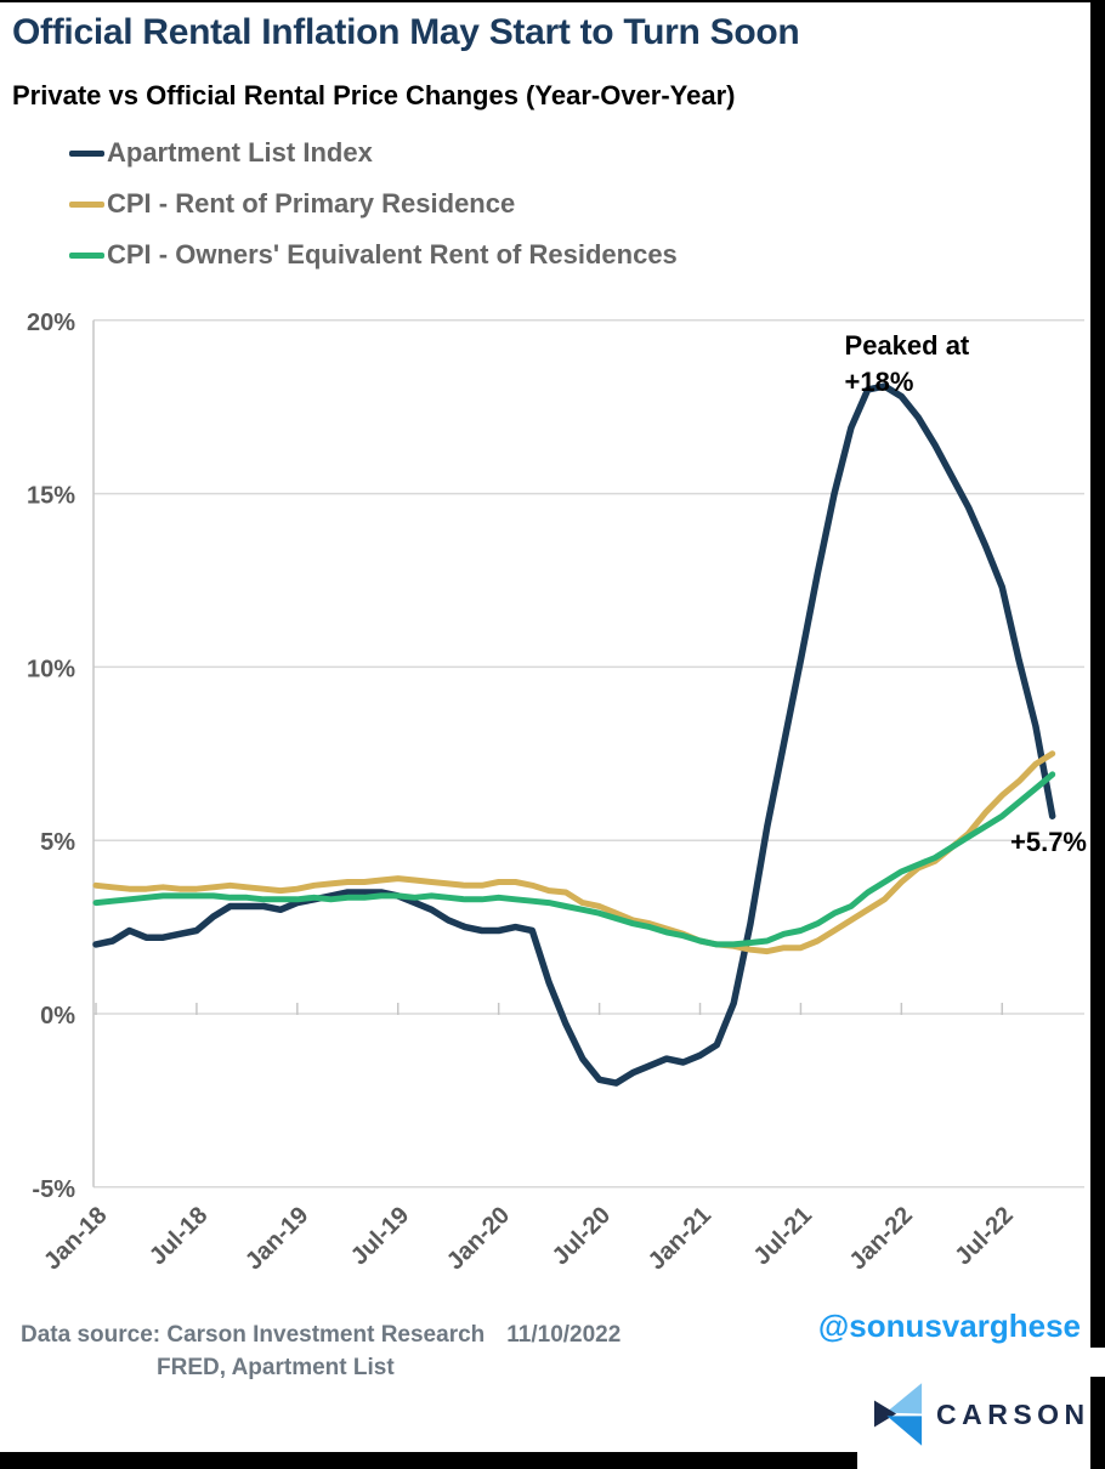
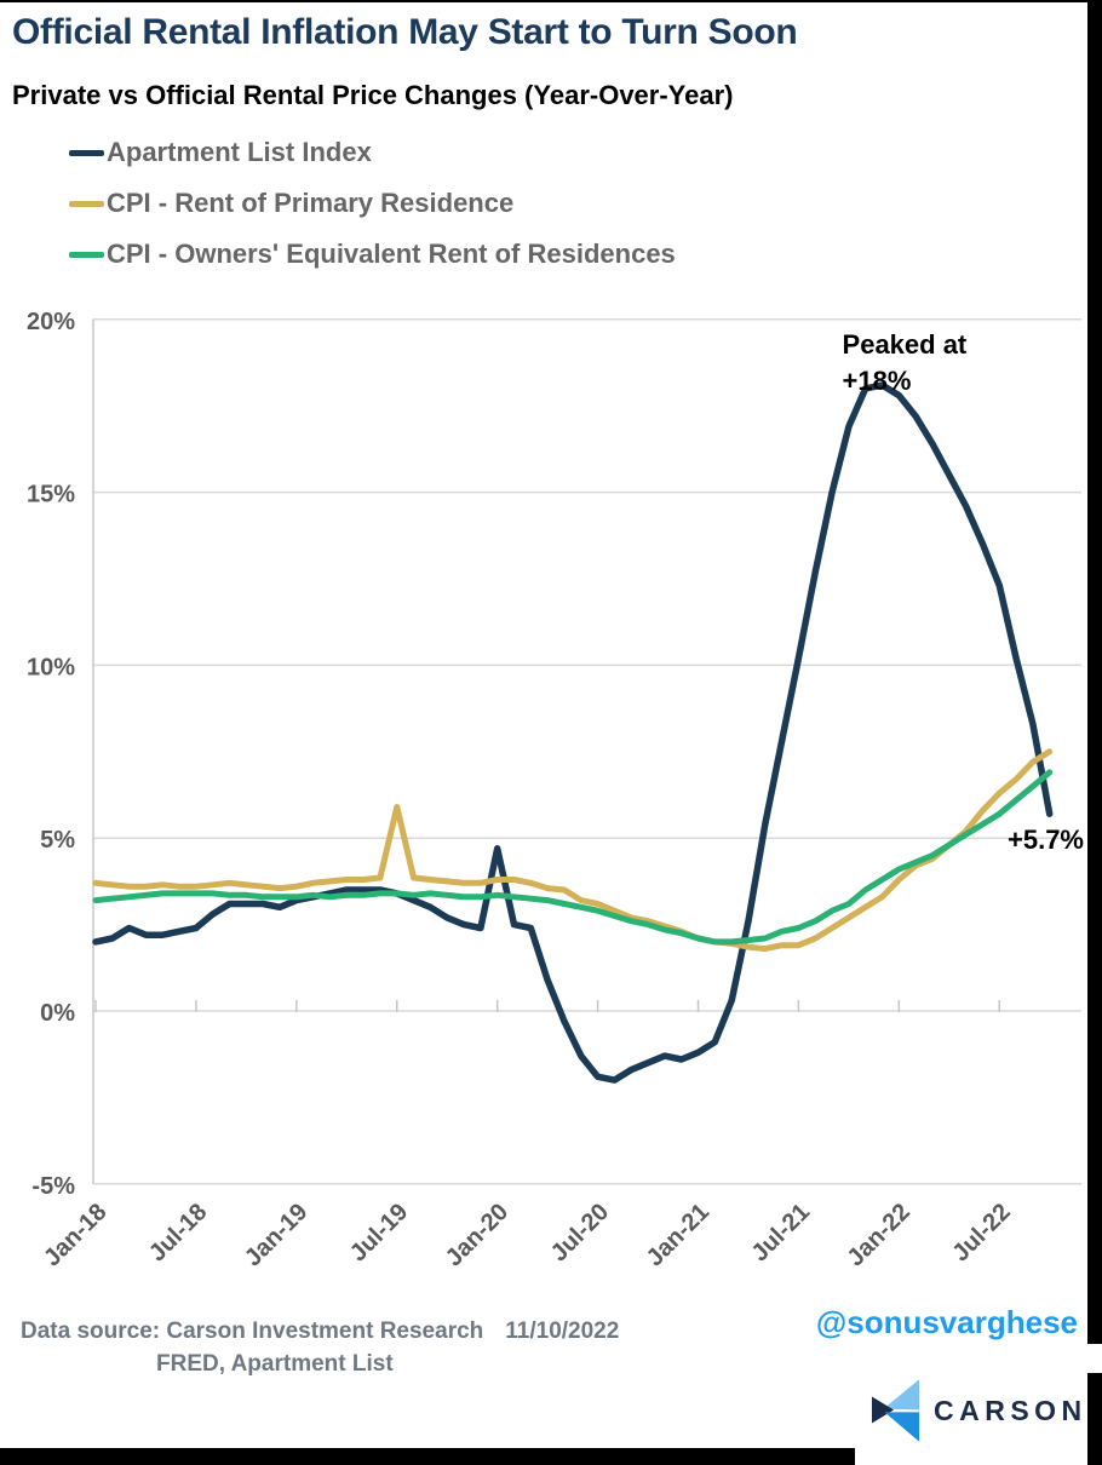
CPI - Rent of Primary Residence/Jul-19: 3.9% -> 5.9%
Apartment List Index/Jan-20: 2.4% -> 4.7%
